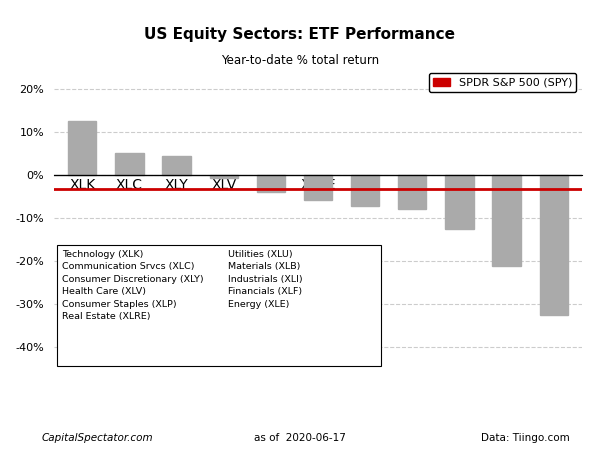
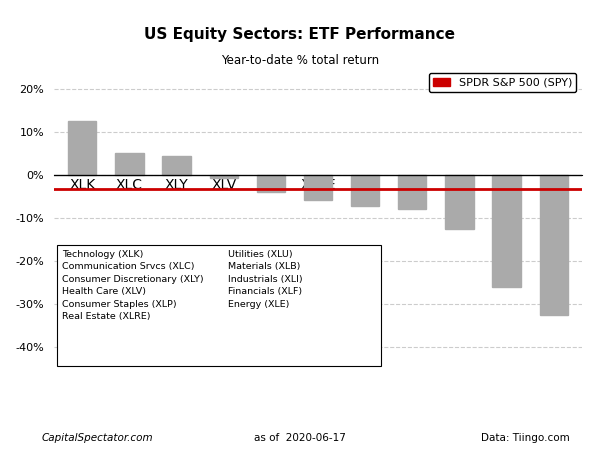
XLF: -21.0% -> -26.0%
